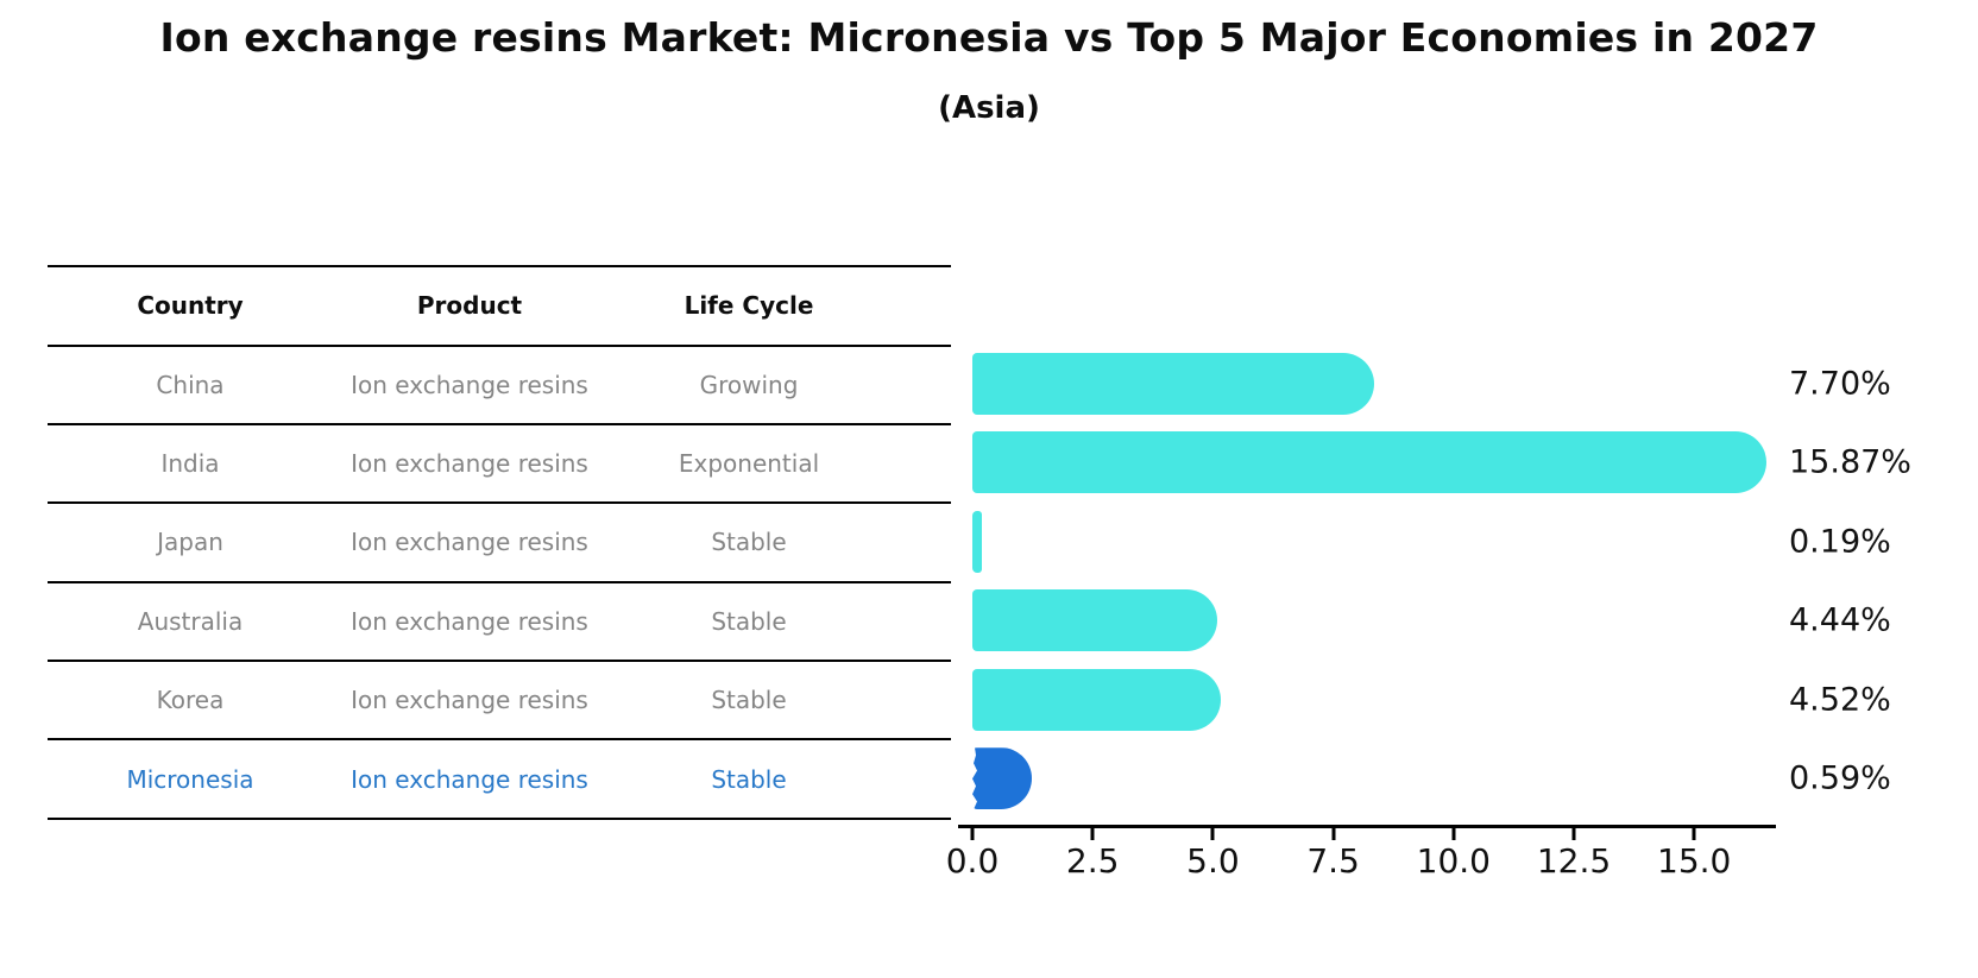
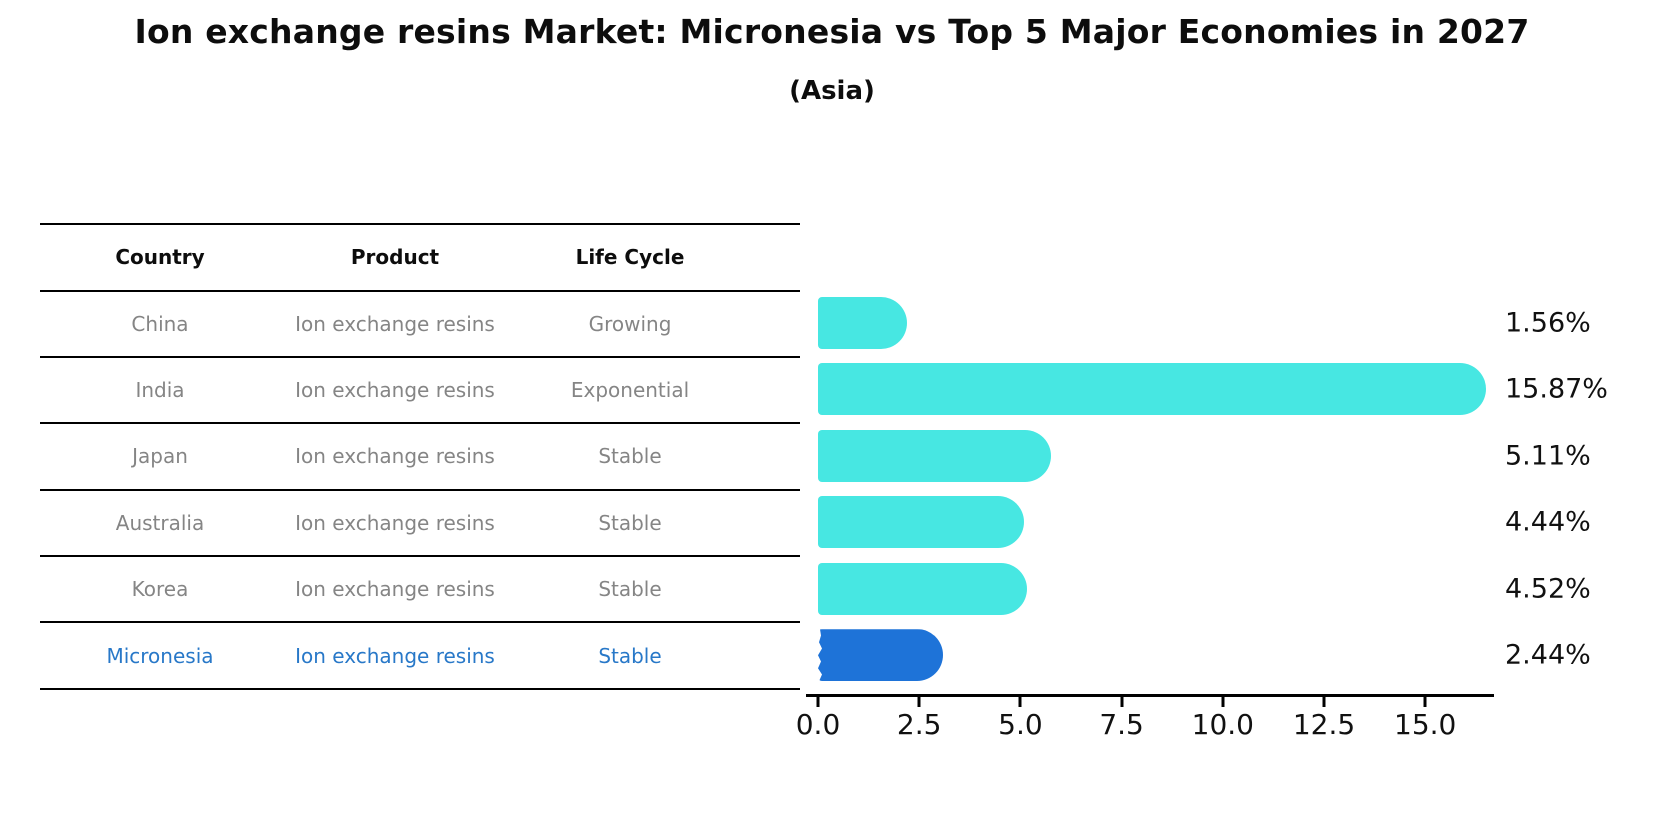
China: 7.70% -> 1.56%
Japan: 0.19% -> 5.11%
Micronesia: 0.59% -> 2.44%
